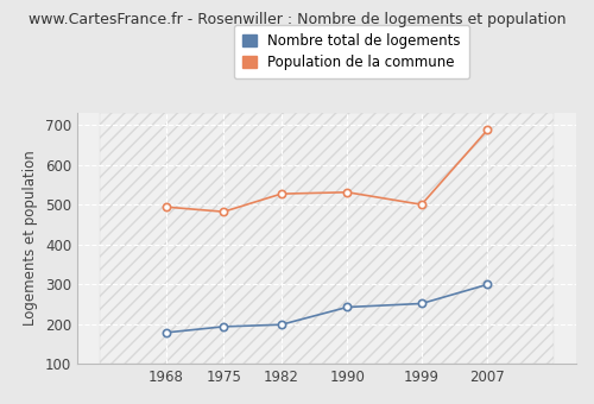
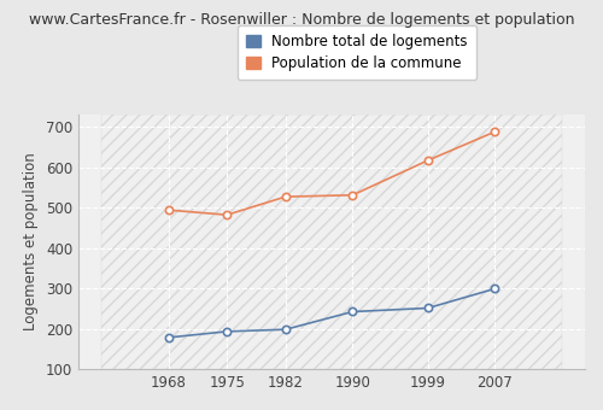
Population de la commune/1999: 500 -> 617
